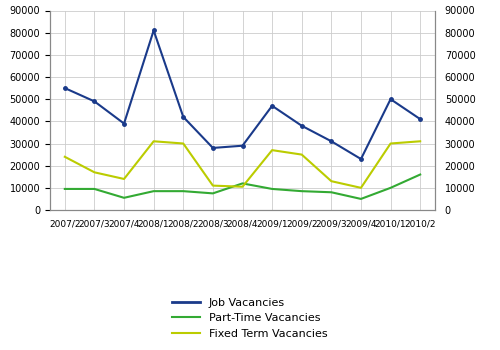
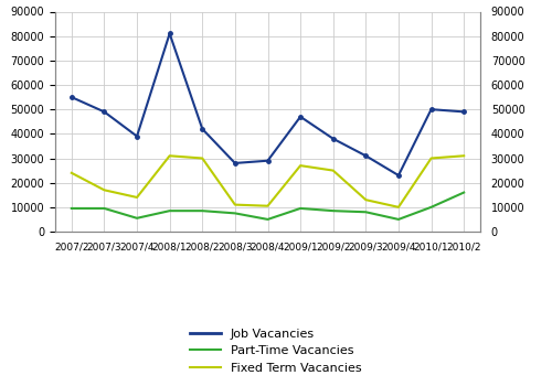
Part-Time Vacancies/2008/4: 12000 -> 5000
Job Vacancies/2010/2: 41000 -> 49000
